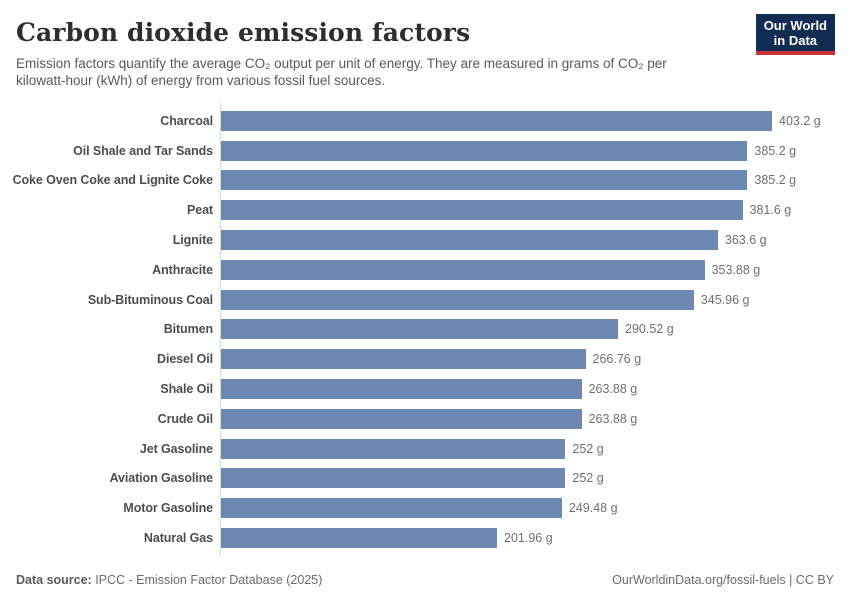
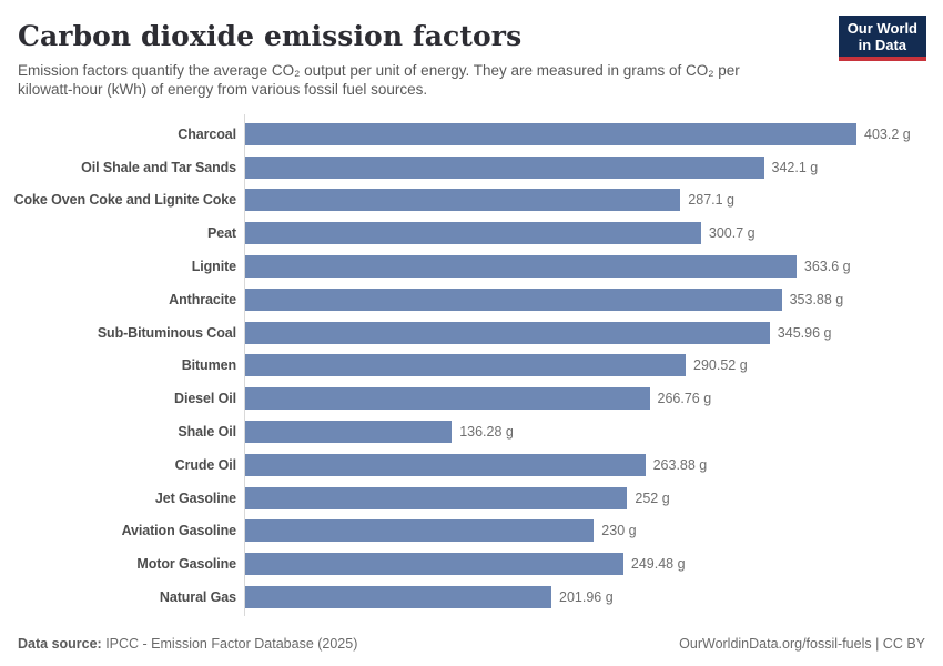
Oil Shale and Tar Sands: 385.2 -> 342.1
Coke Oven Coke and Lignite Coke: 385.2 -> 287.1
Peat: 381.6 -> 300.7
Shale Oil: 263.88 -> 136.28
Aviation Gasoline: 252 -> 230
